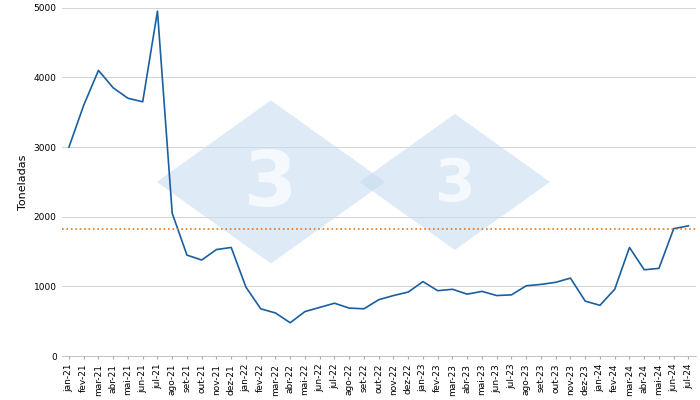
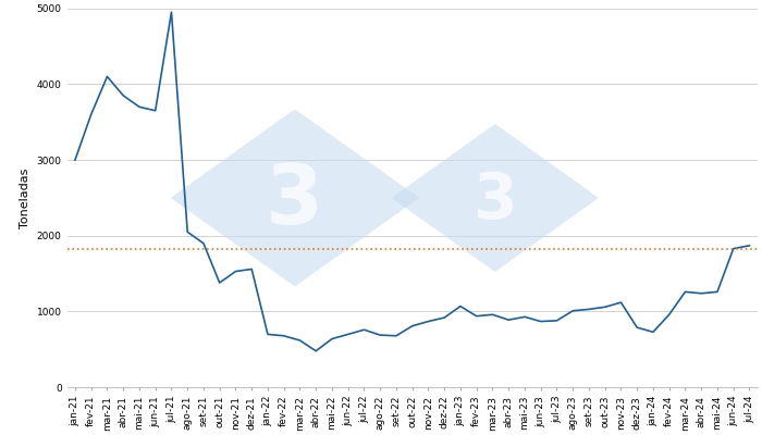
set-21: 1450 -> 1900
jan-22: 990 -> 700
mar-24: 1560 -> 1260
